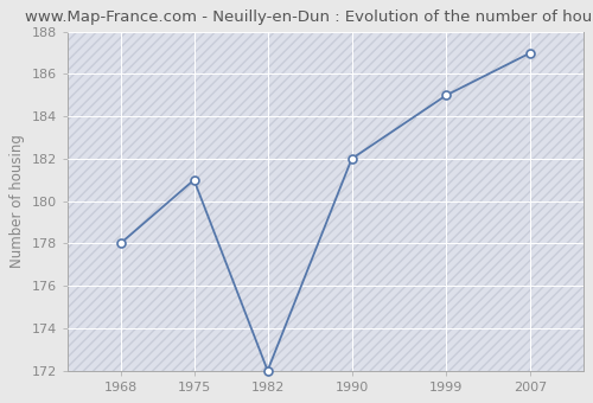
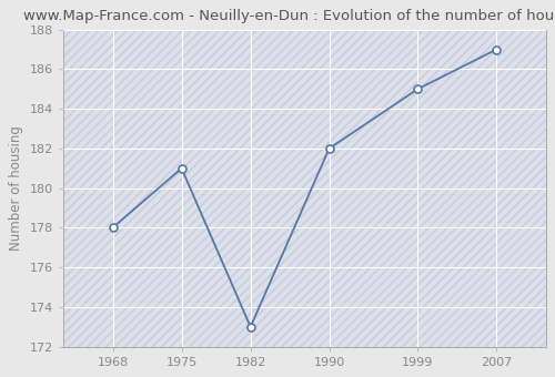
1982: 172 -> 173
